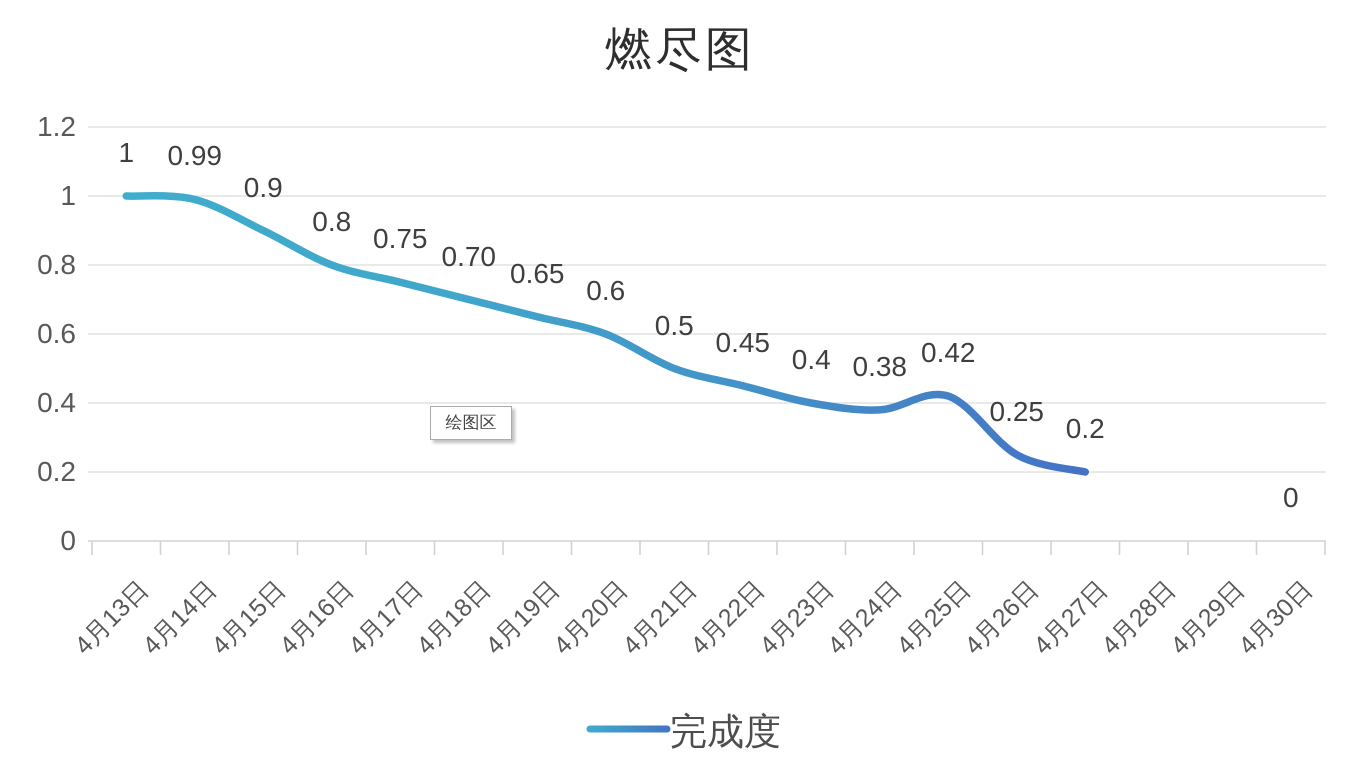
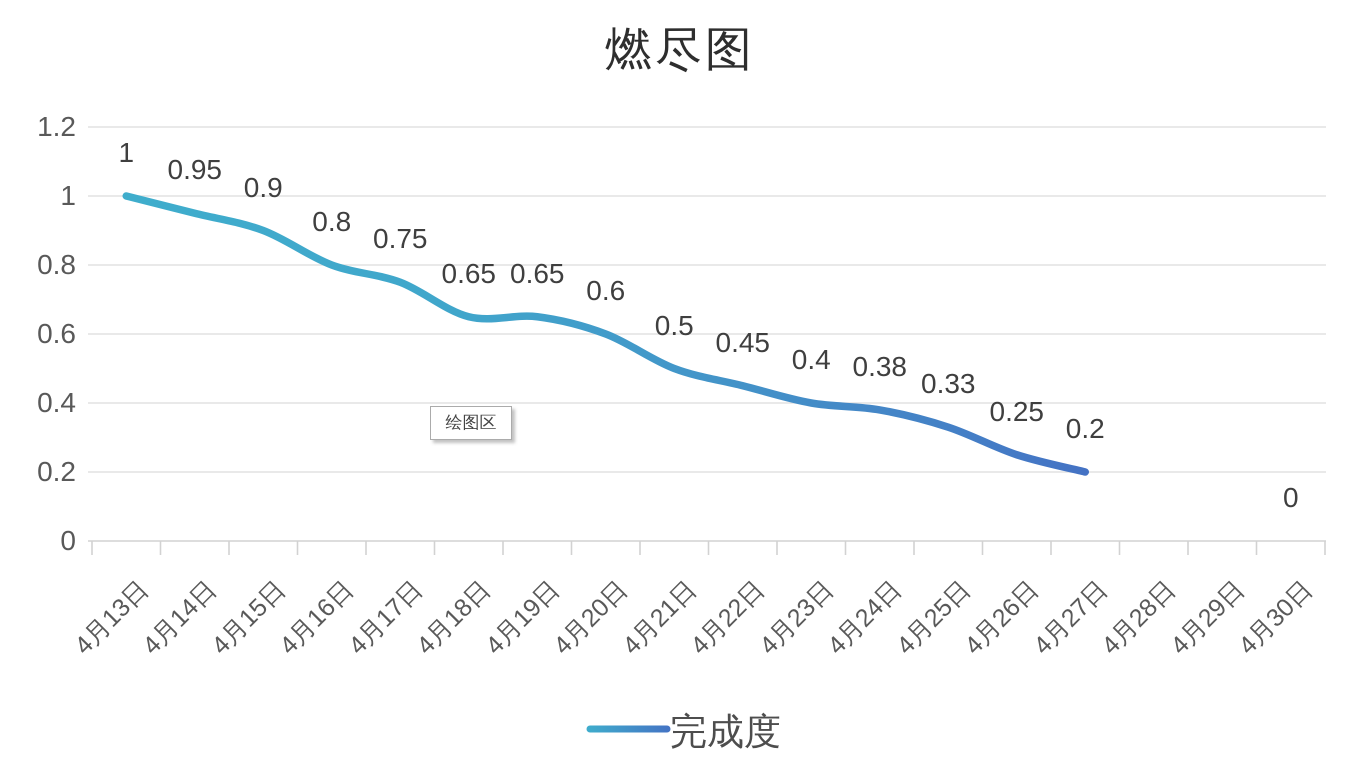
4月14日: 0.99 -> 0.95
4月18日: 0.70 -> 0.65
4月25日: 0.42 -> 0.33
